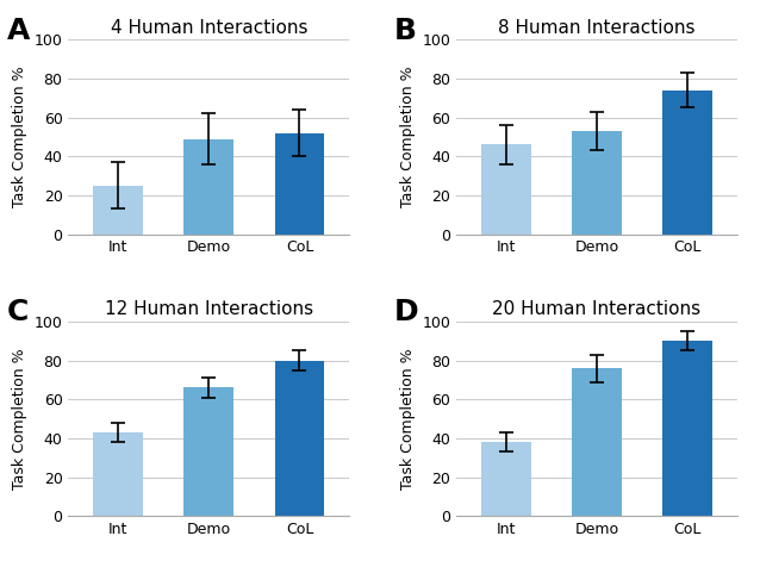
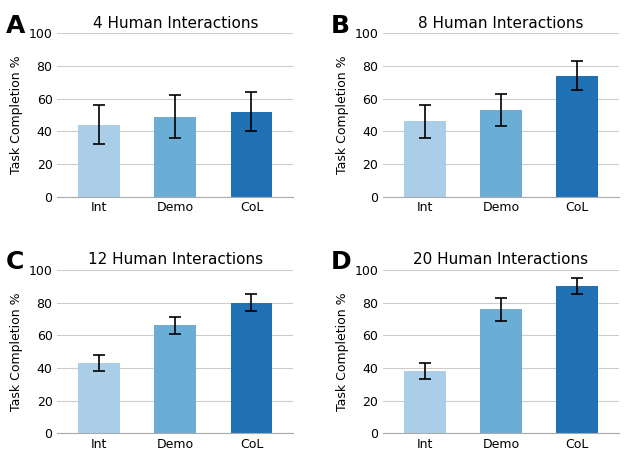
4 Human Interactions/Int: 25 -> 44
